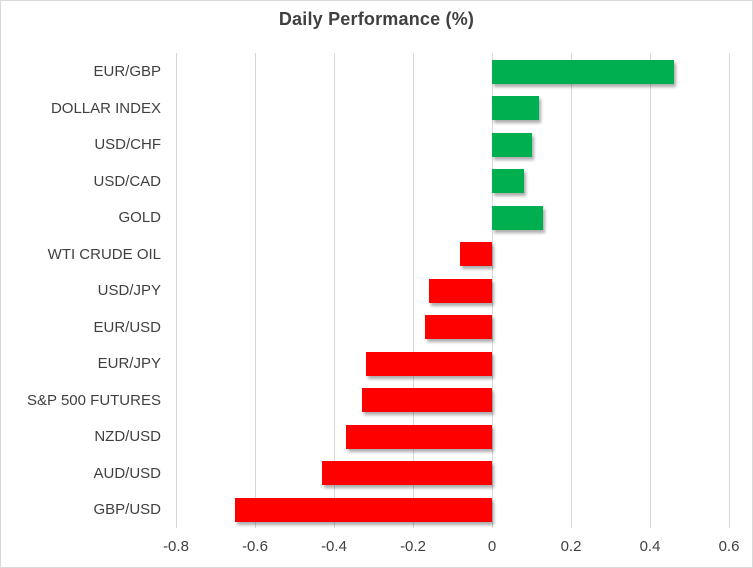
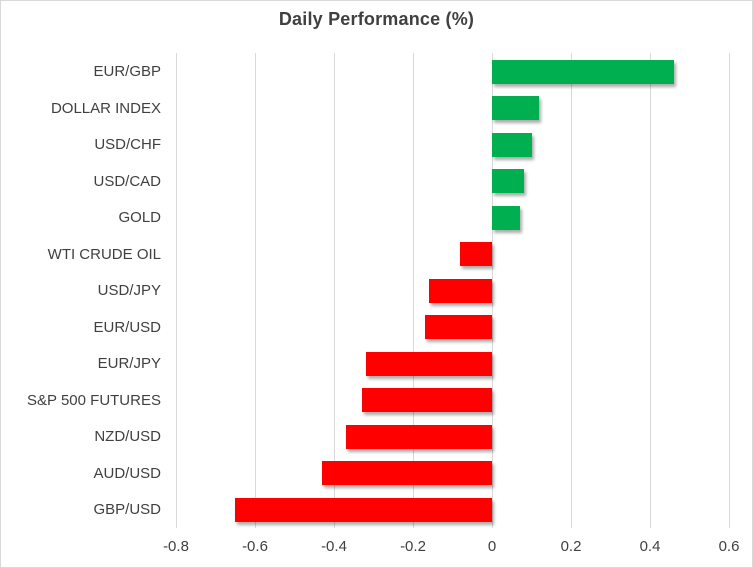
GOLD: 0.13 -> 0.07
